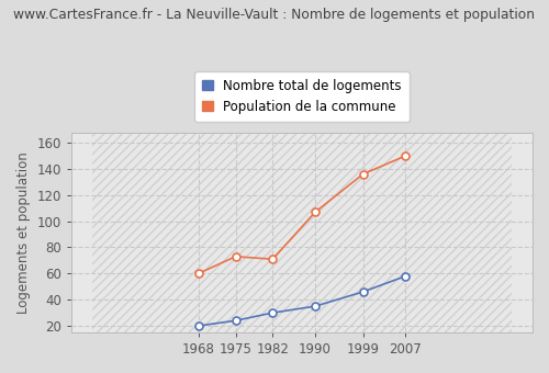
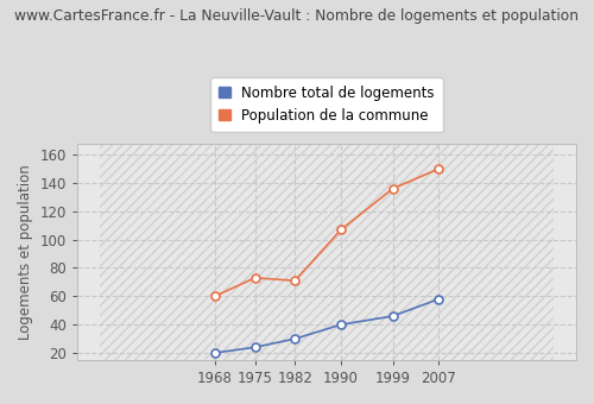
Nombre total de logements/1990: 35 -> 40
